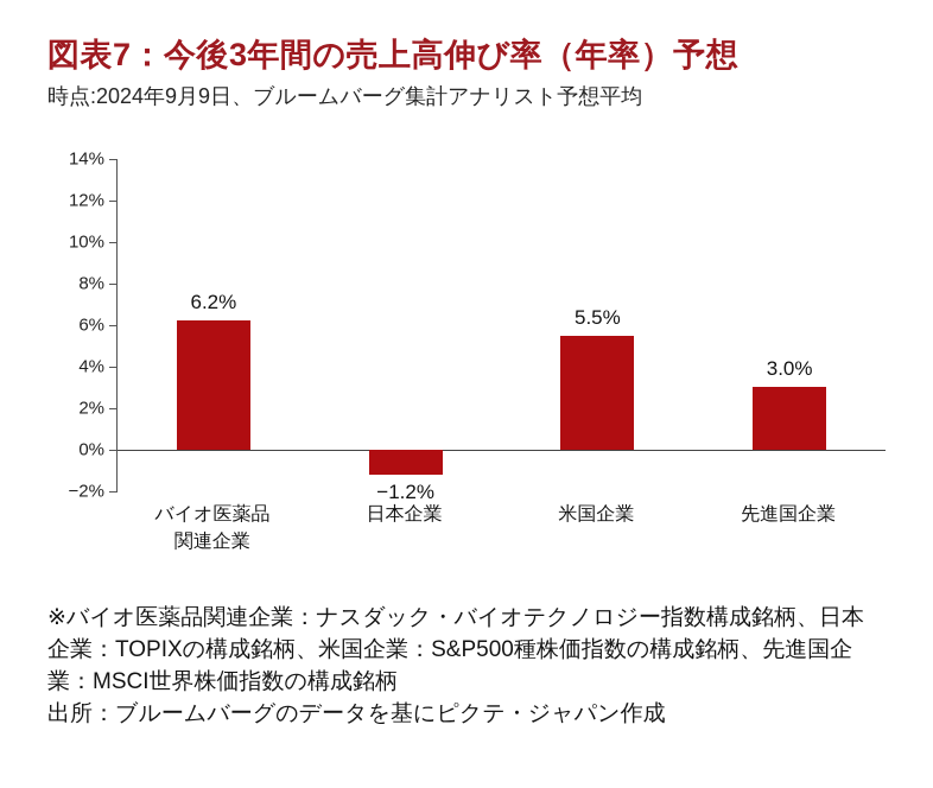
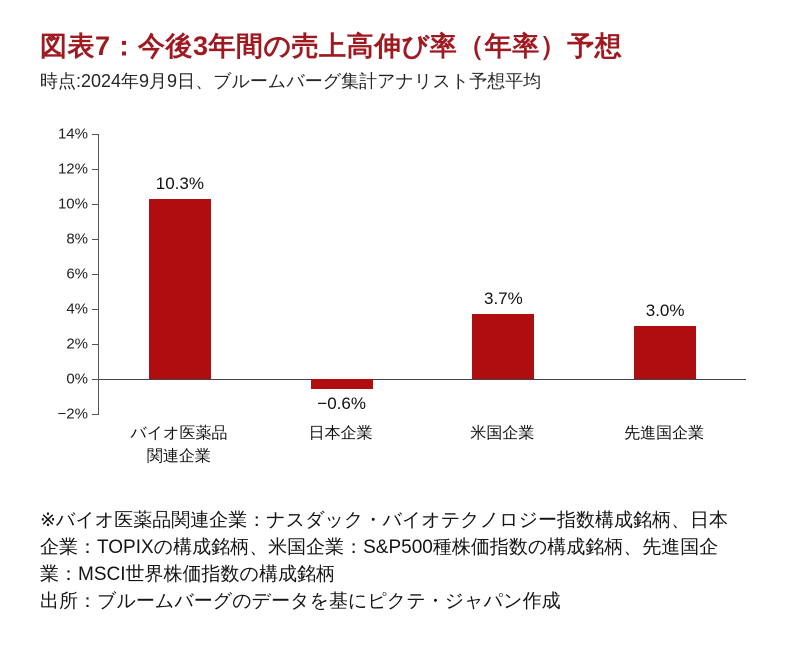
バイオ医薬品 関連企業: 6.2% -> 10.3%
日本企業: −1.2% -> −0.6%
米国企業: 5.5% -> 3.7%
